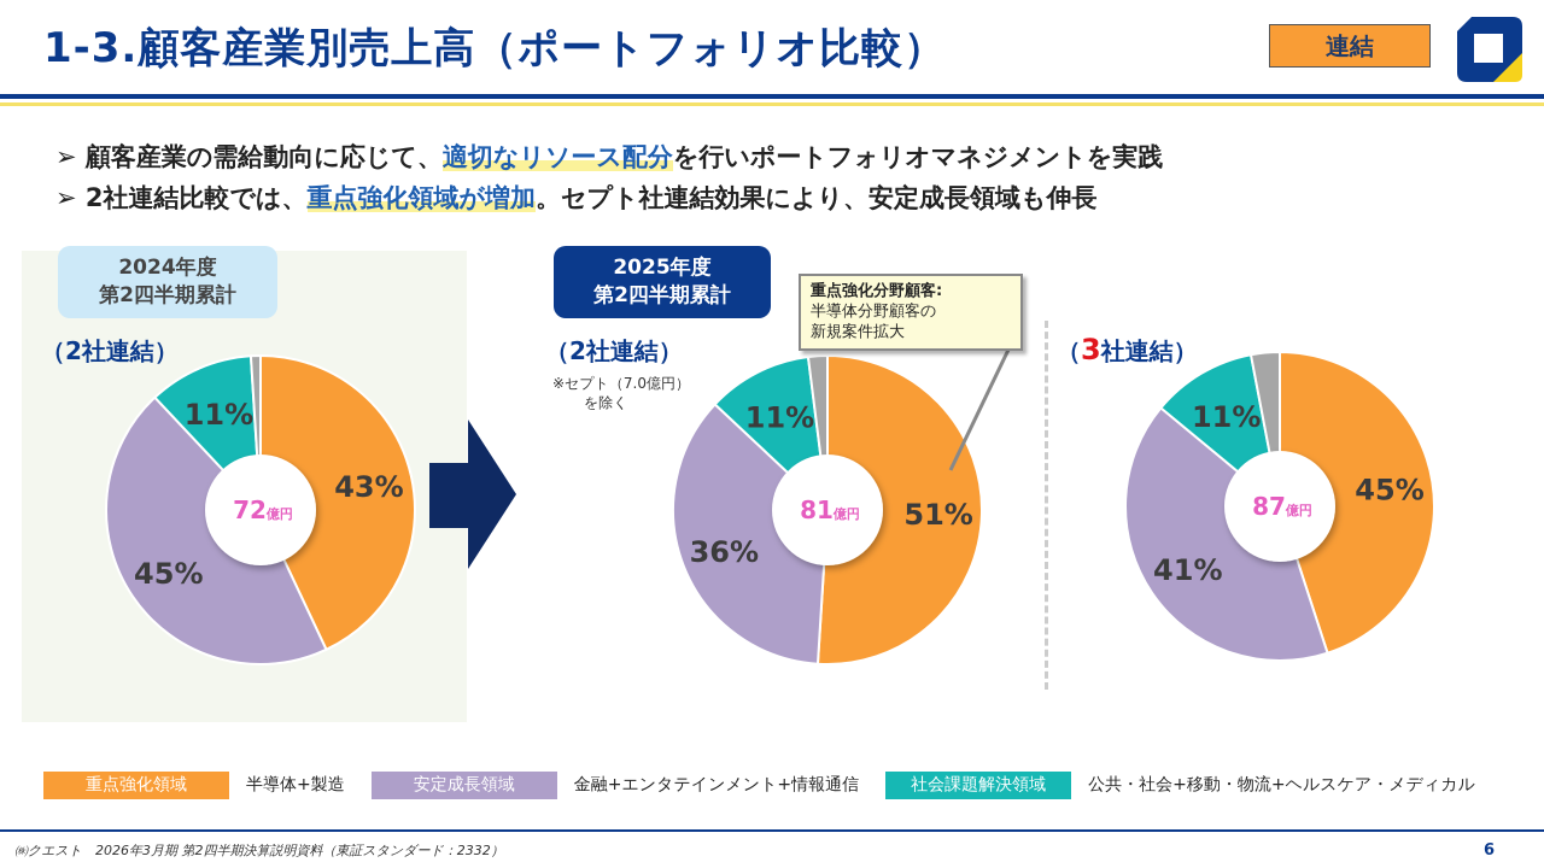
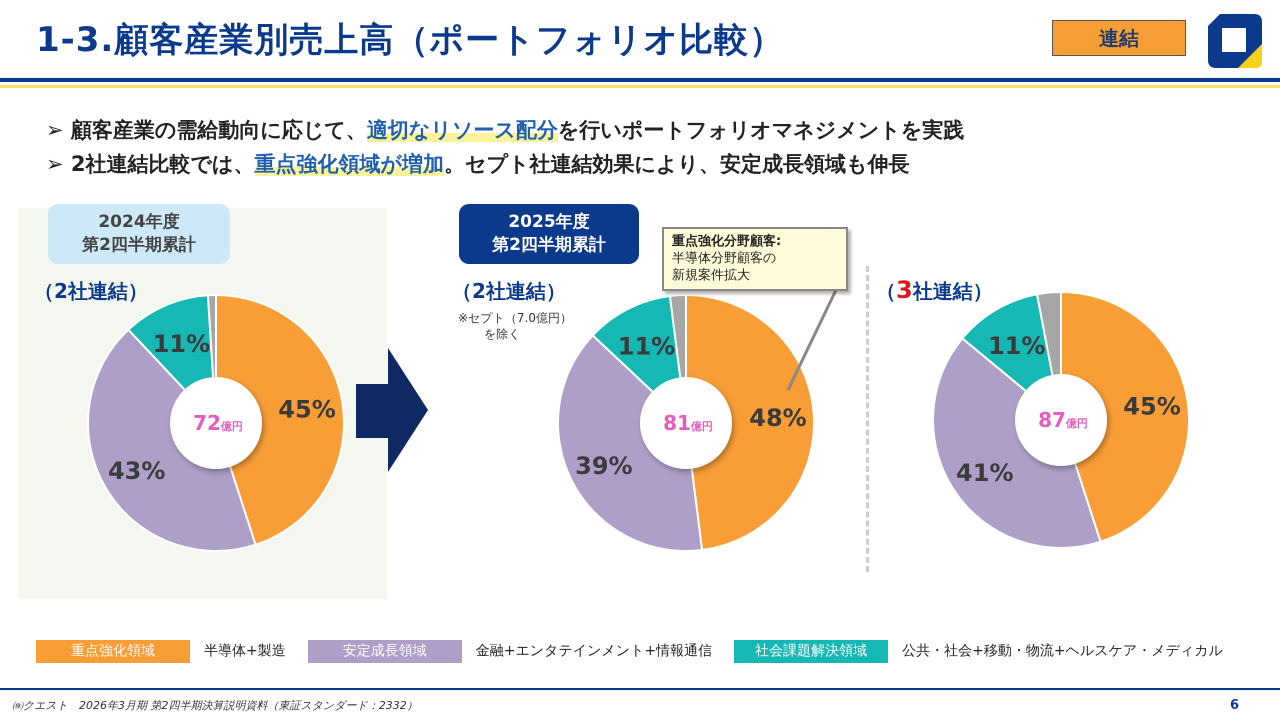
2024年度 第2四半期累計（2社連結）/重点強化領域: 43% -> 45%
2024年度 第2四半期累計（2社連結）/安定成長領域: 45% -> 43%
2025年度 第2四半期累計（2社連結）/重点強化領域: 51% -> 48%
2025年度 第2四半期累計（2社連結）/安定成長領域: 36% -> 39%
